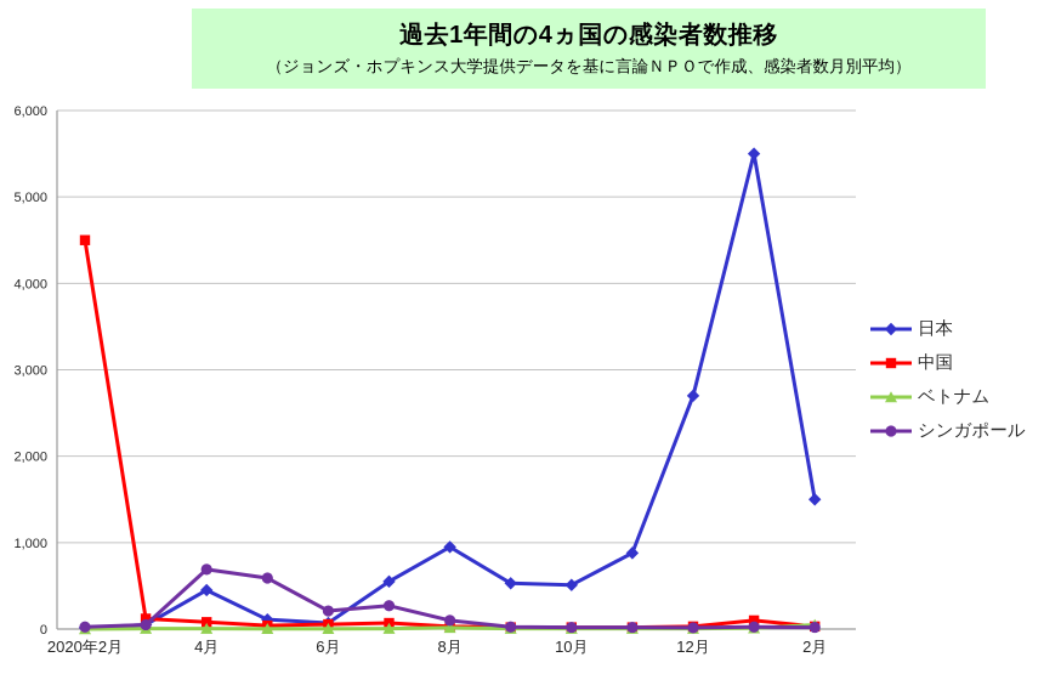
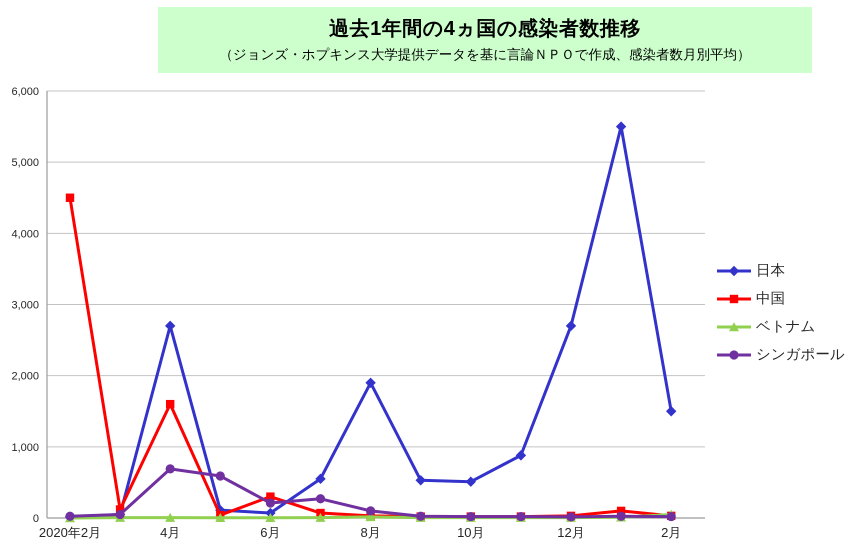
日本/4月: 400 -> 2700
中国/4月: 100 -> 1600
中国/6月: 100 -> 300
日本/8月: 1000 -> 1900
